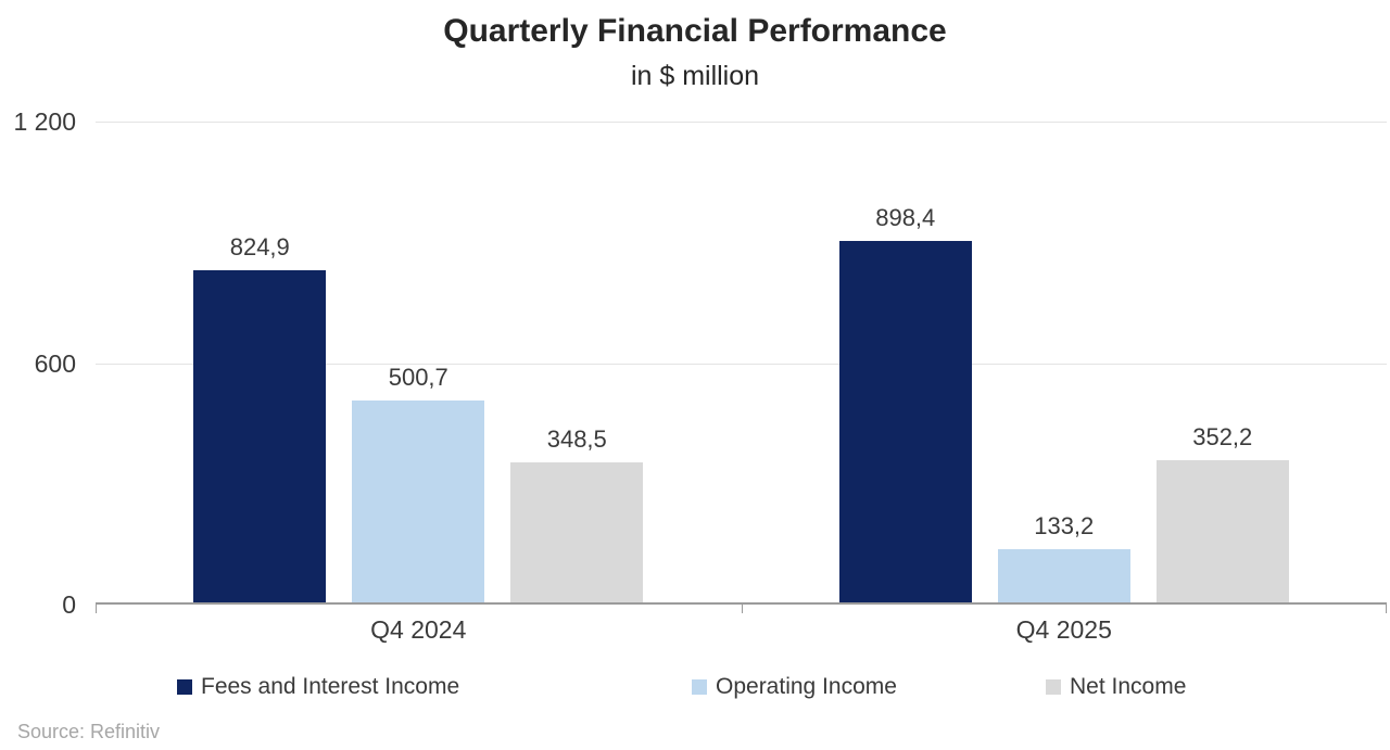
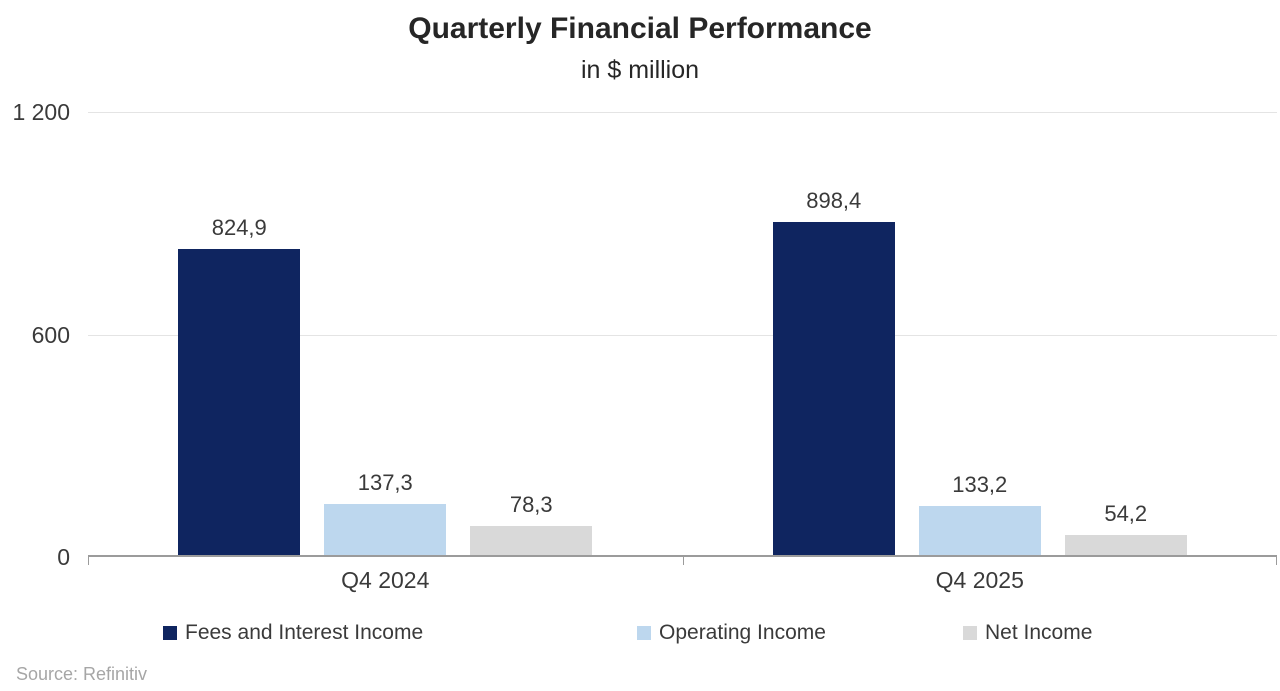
Operating Income/Q4 2024: 500,7 -> 137,3
Net Income/Q4 2024: 348,5 -> 78,3
Net Income/Q4 2025: 352,2 -> 54,2
